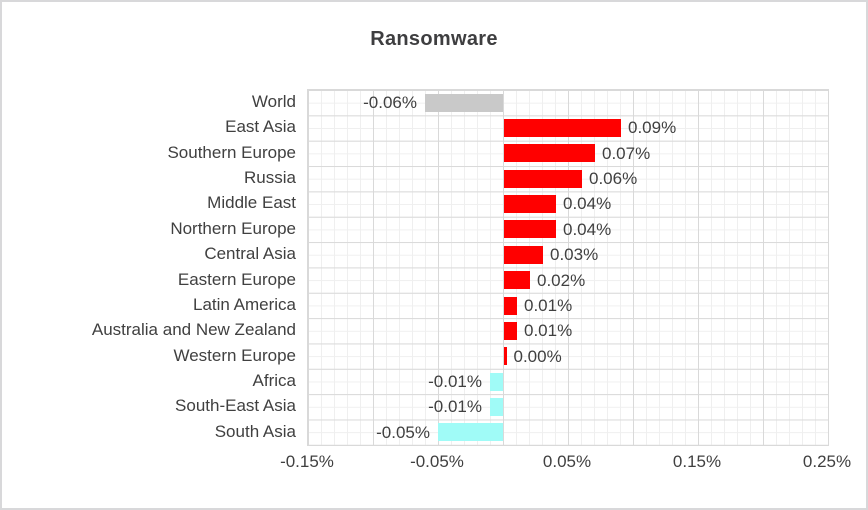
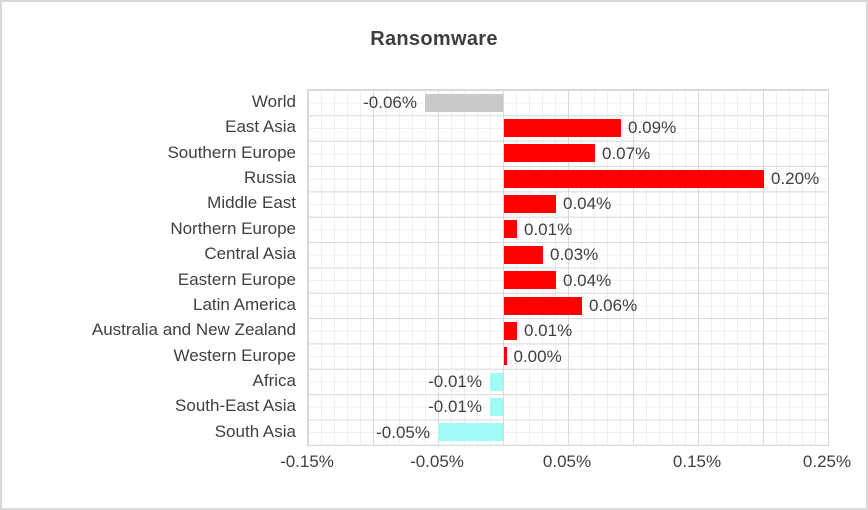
Russia: 0.06% -> 0.20%
Northern Europe: 0.04% -> 0.01%
Eastern Europe: 0.02% -> 0.04%
Latin America: 0.01% -> 0.06%
